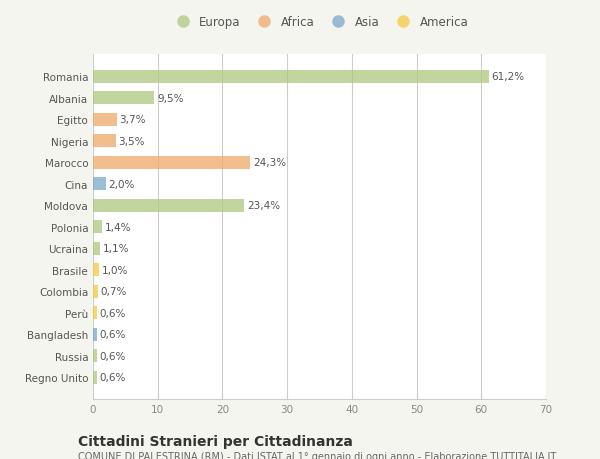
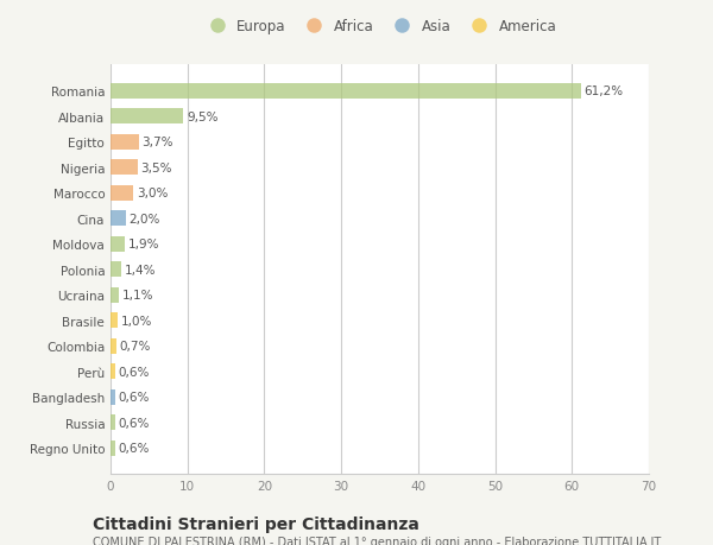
Marocco: 24,3% -> 3,0%
Moldova: 23,4% -> 1,9%
